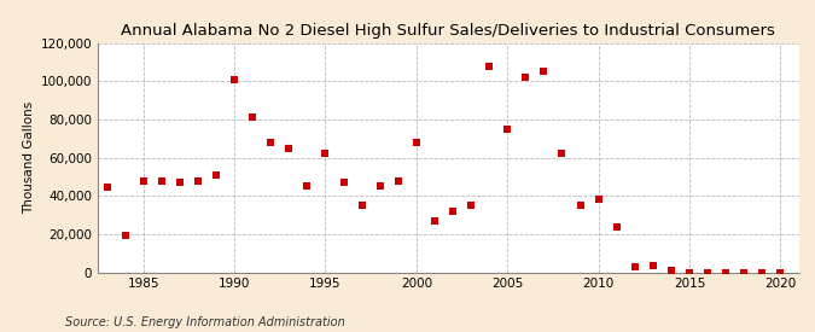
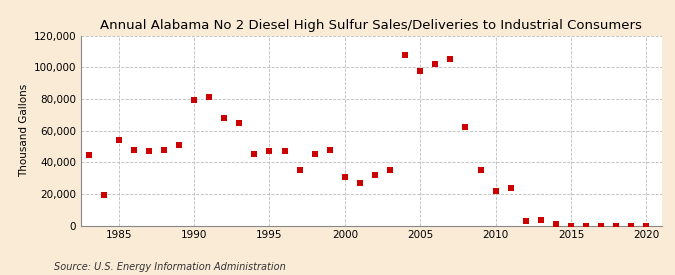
1985: 48,000 -> 54,000
1990: 101,000 -> 80,000
1995: 62,000 -> 47,000
2000: 68,000 -> 30,000
2005: 75,000 -> 98,000
2010: 38,000 -> 22,000
